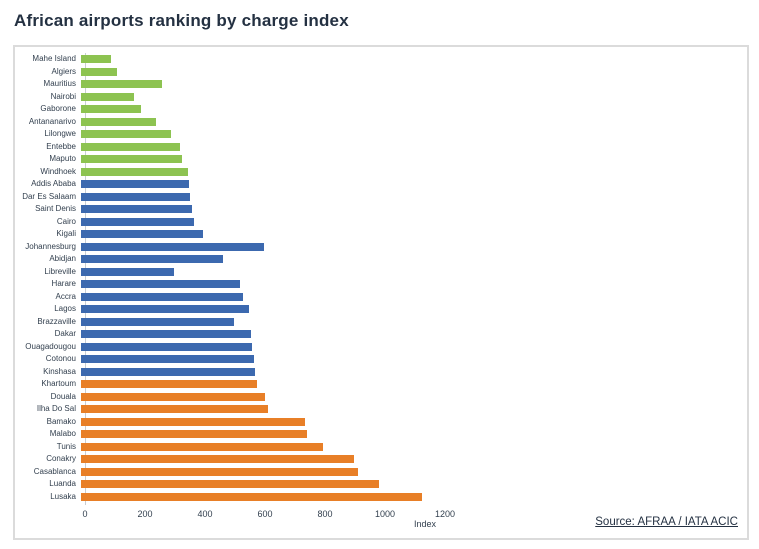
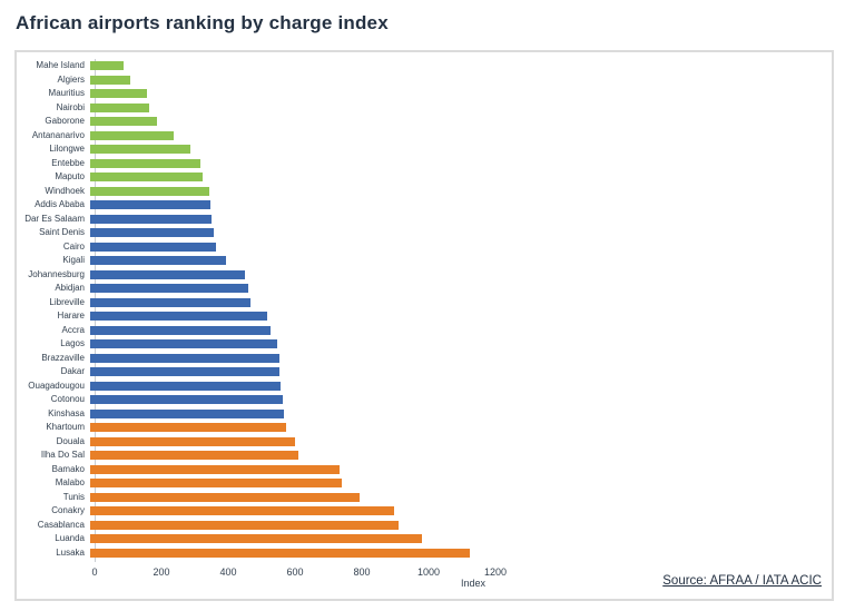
Mauritius: 270 -> 170
Johannesburg: 610 -> 460
Libreville: 310 -> 480
Brazzaville: 510 -> 560
